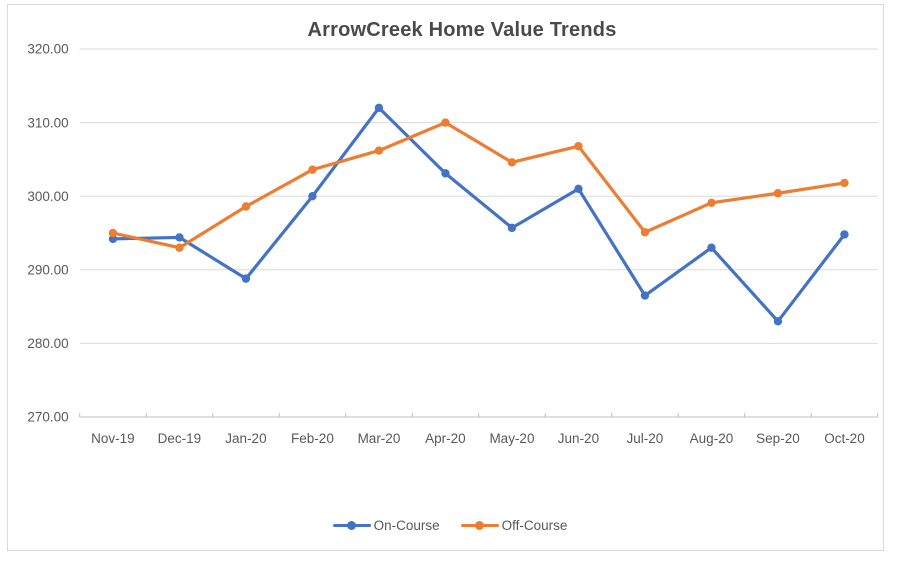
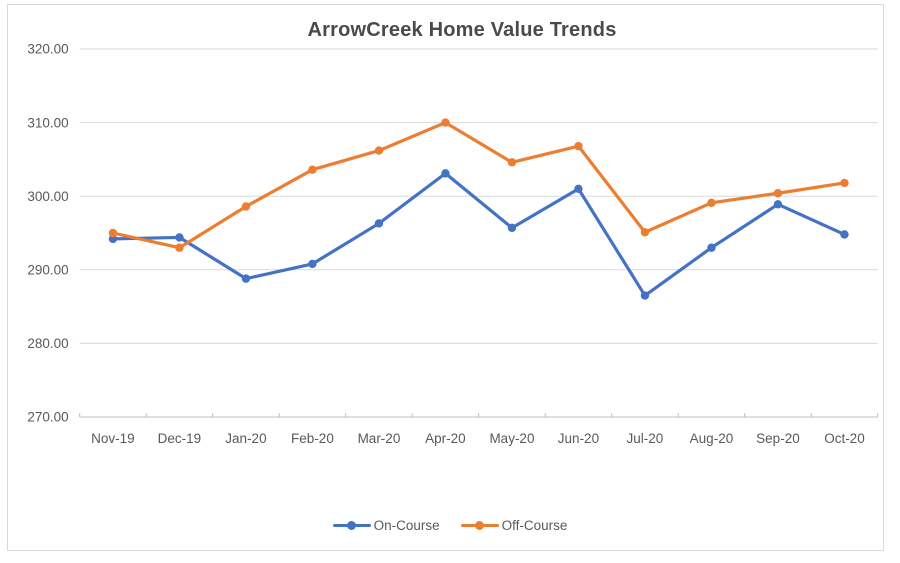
On-Course/Feb-20: 300 -> 291
On-Course/Mar-20: 312 -> 296
On-Course/Sep-20: 283 -> 299
